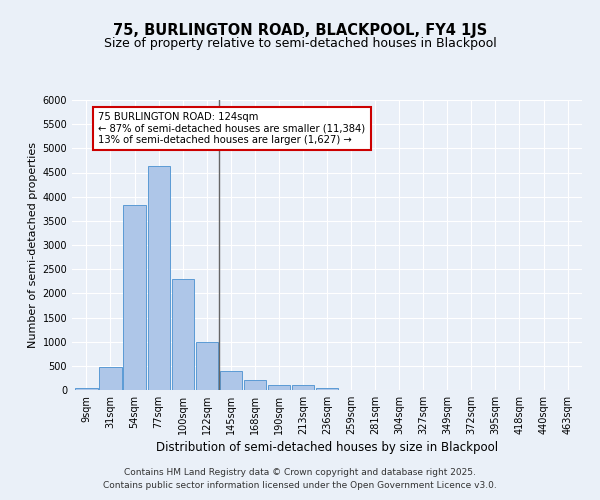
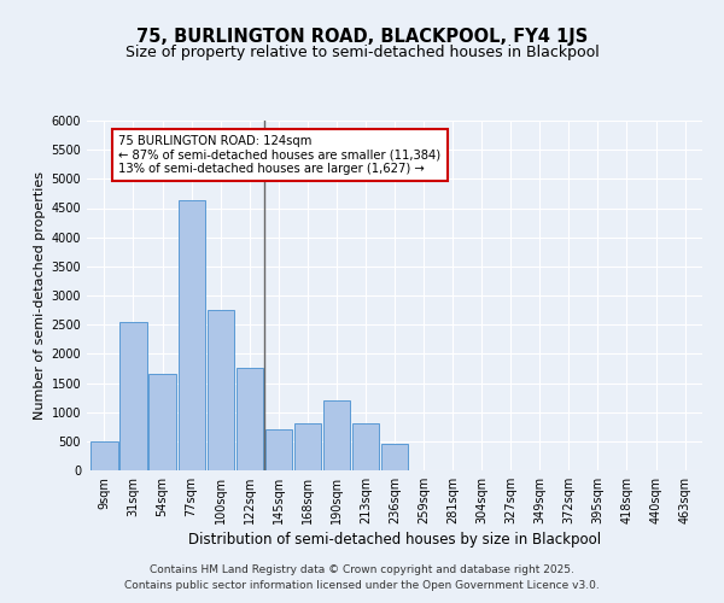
9sqm: 50 -> 500
31sqm: 480 -> 2550
54sqm: 3820 -> 1650
100sqm: 2300 -> 2750
122sqm: 1000 -> 1750
145sqm: 390 -> 700
168sqm: 200 -> 800
190sqm: 100 -> 1200
213sqm: 100 -> 800
236sqm: 50 -> 450
